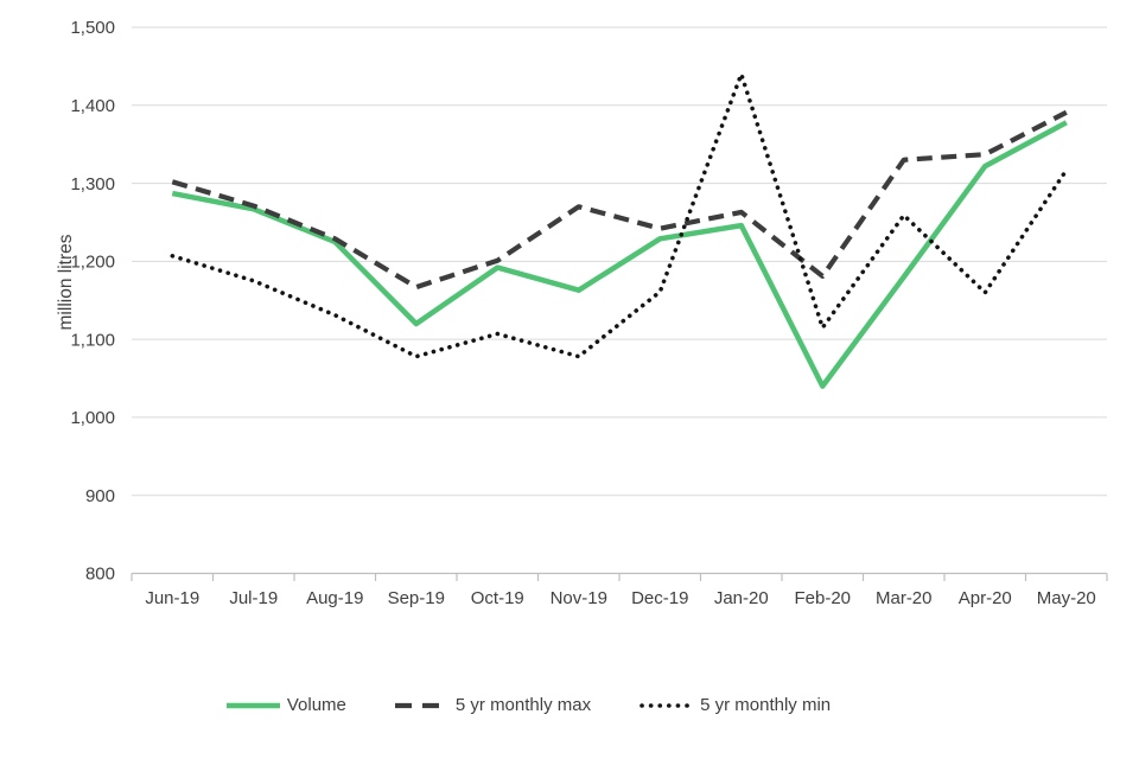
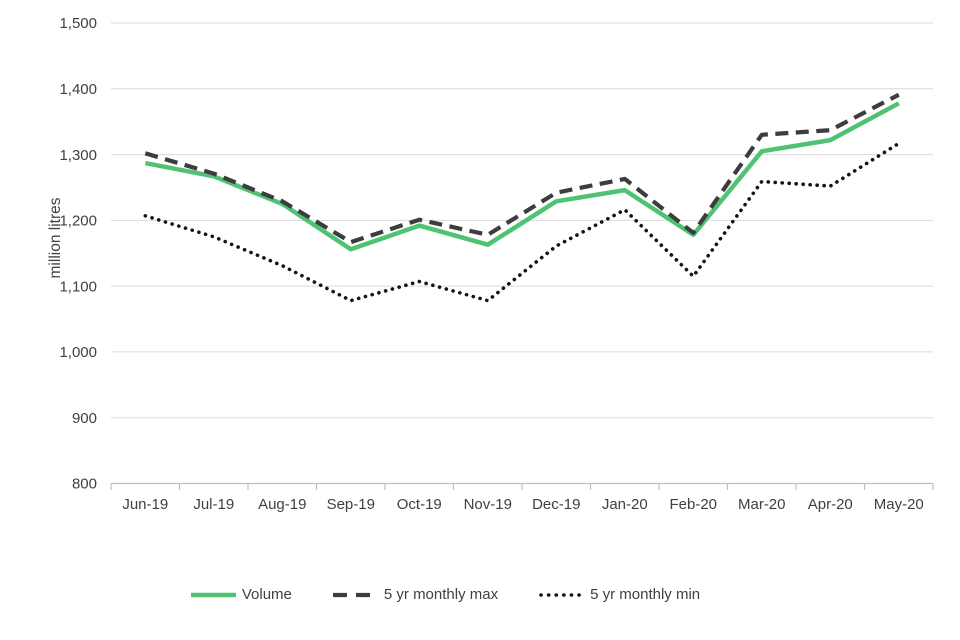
Volume/Sep-19: 1120 -> 1160
5 yr monthly max/Nov-19: 1270 -> 1180
5 yr monthly min/Jan-20: 1440 -> 1220
Volume/Feb-20: 1040 -> 1180
Volume/Mar-20: 1180 -> 1300
5 yr monthly min/Apr-20: 1160 -> 1250
